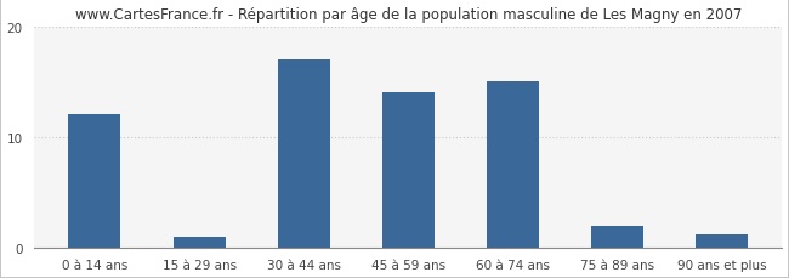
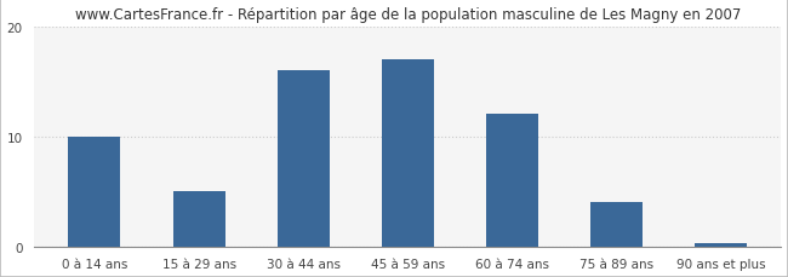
0 à 14 ans: 12.0 -> 10.0
15 à 29 ans: 1.0 -> 5.0
30 à 44 ans: 17.0 -> 16.0
45 à 59 ans: 14.0 -> 17.0
60 à 74 ans: 15.0 -> 12.0
75 à 89 ans: 2.0 -> 4.0
90 ans et plus: 1.2 -> 0.3
